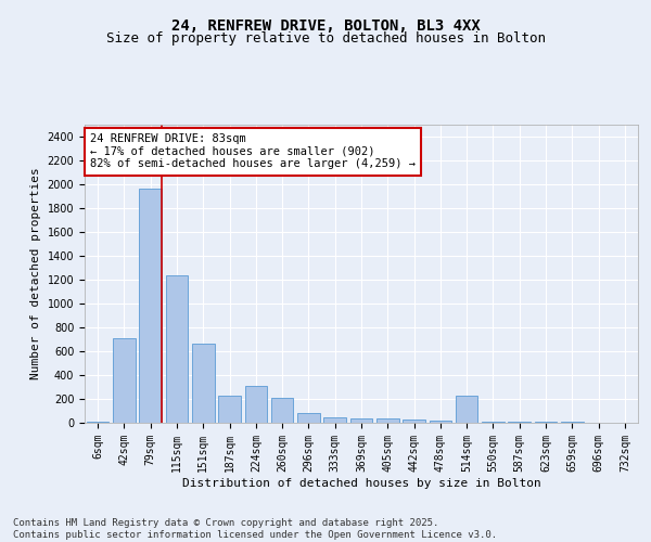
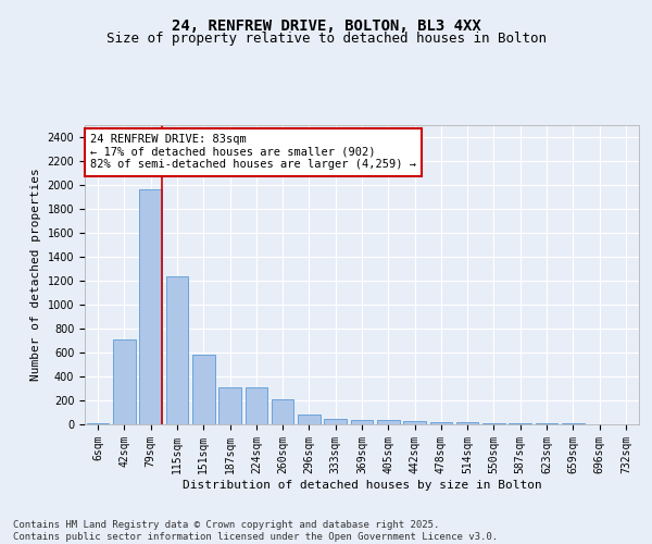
151sqm: 660 -> 580
187sqm: 230 -> 300
514sqm: 230 -> 20
